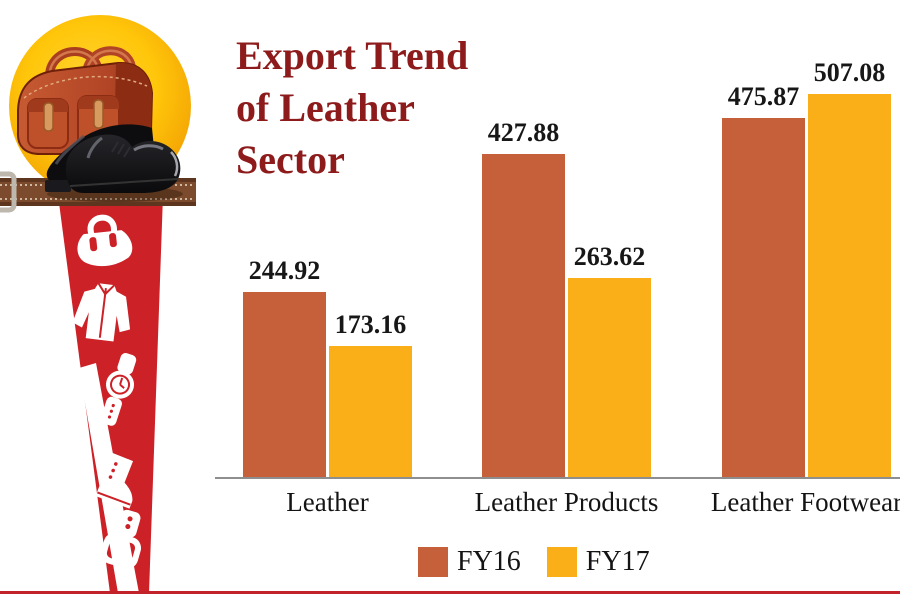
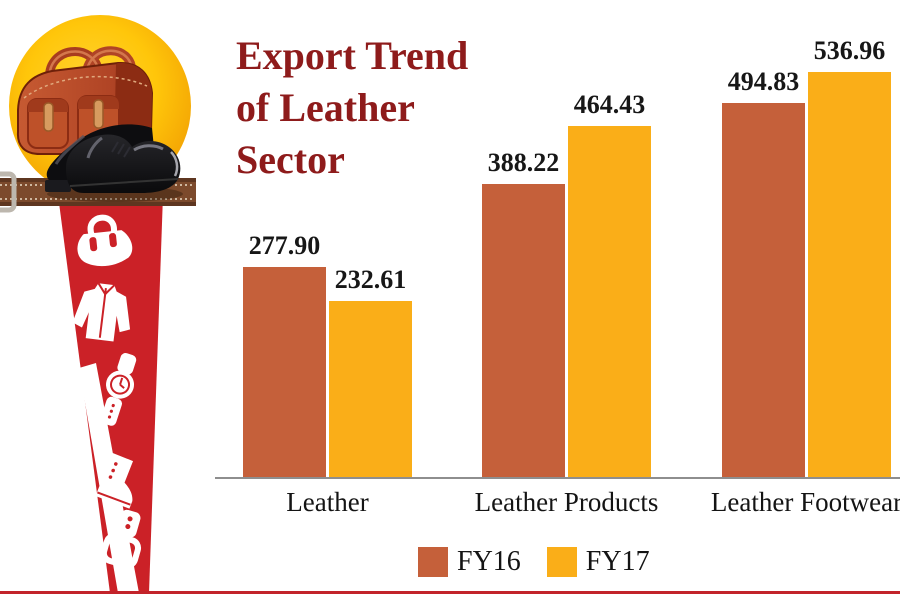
FY16/Leather: 244.92 -> 277.90
FY17/Leather: 173.16 -> 232.61
FY16/Leather Products: 427.88 -> 388.22
FY17/Leather Products: 263.62 -> 464.43
FY16/Leather Footwear: 475.87 -> 494.83
FY17/Leather Footwear: 507.08 -> 536.96
